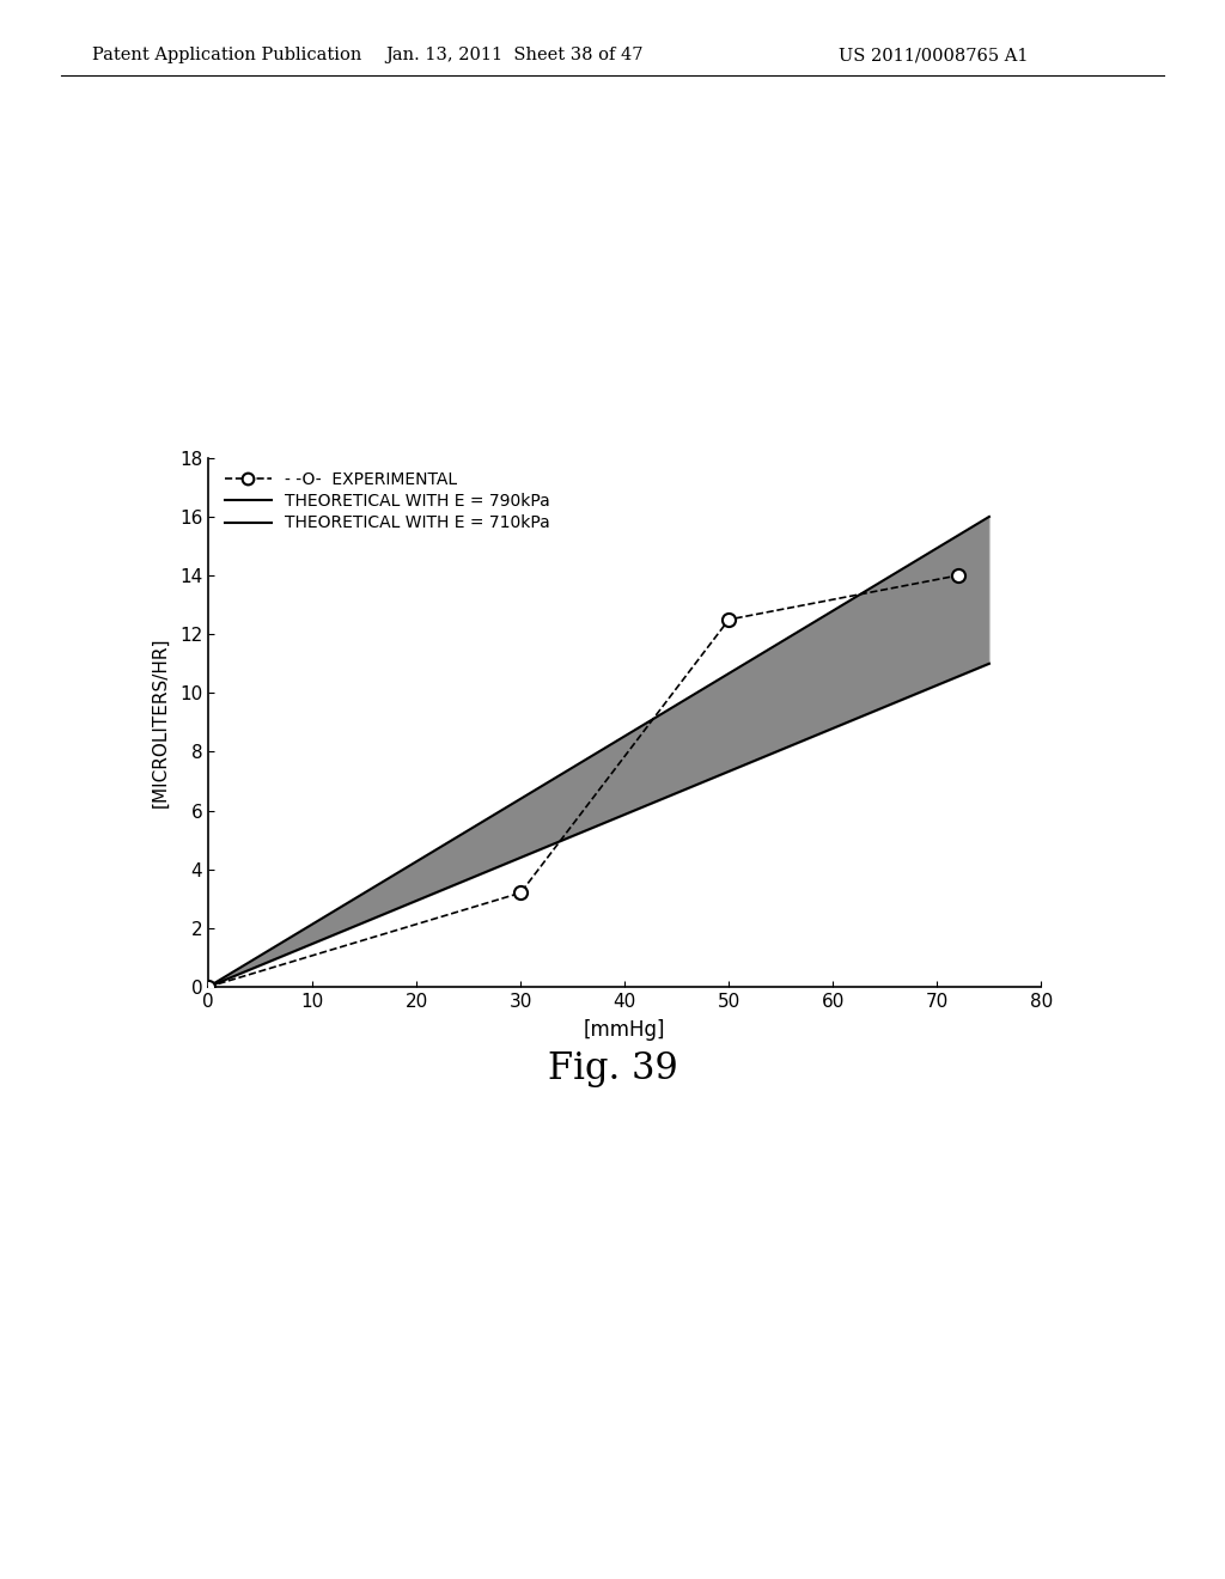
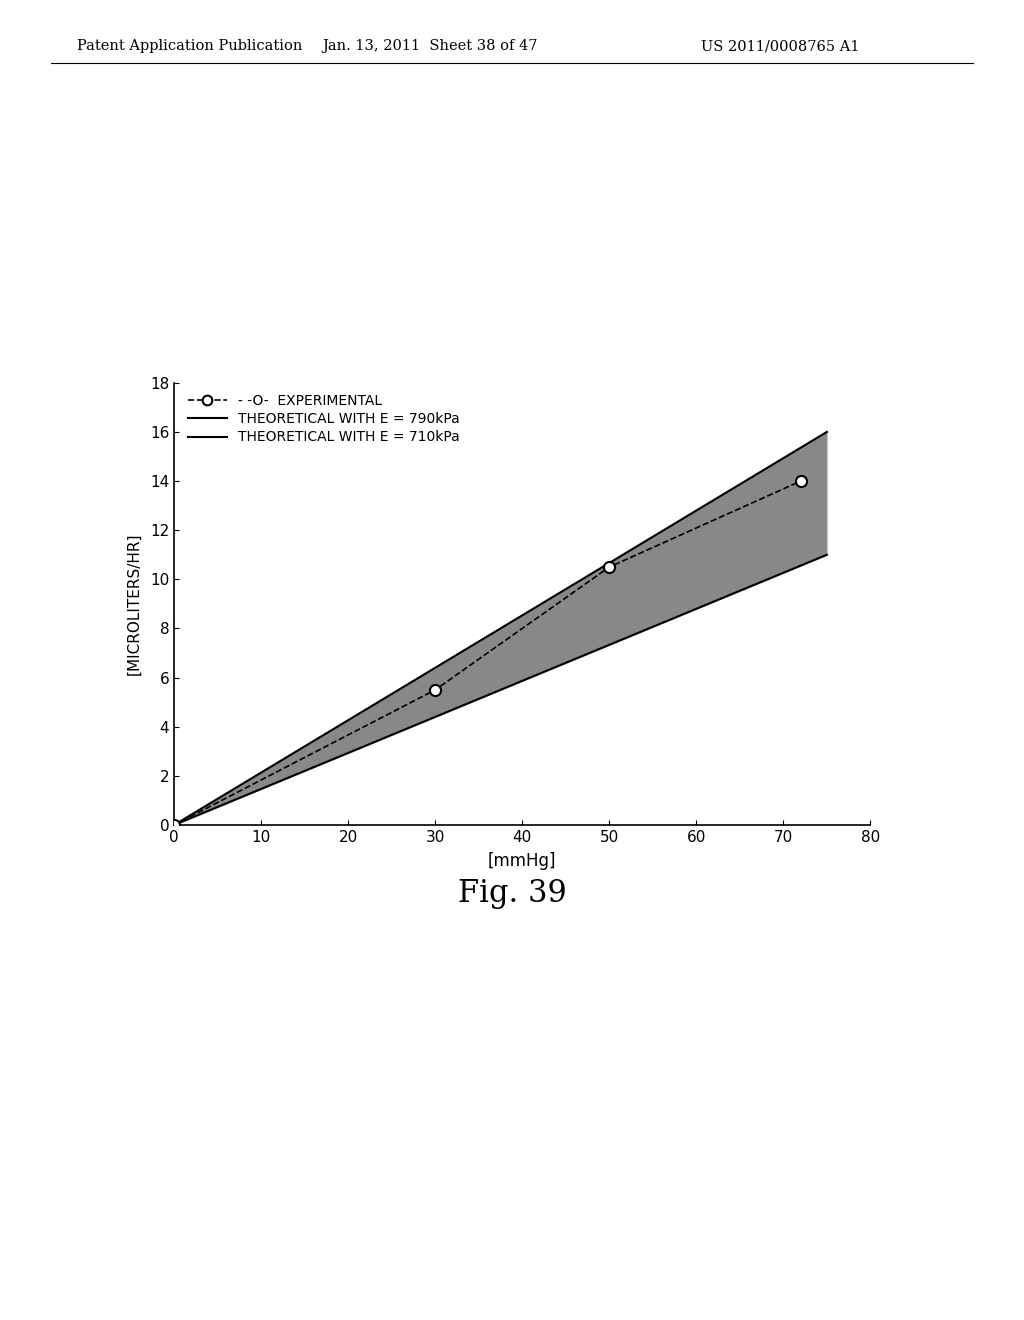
30: 3.2 -> 5.5
50: 12.5 -> 10.5
